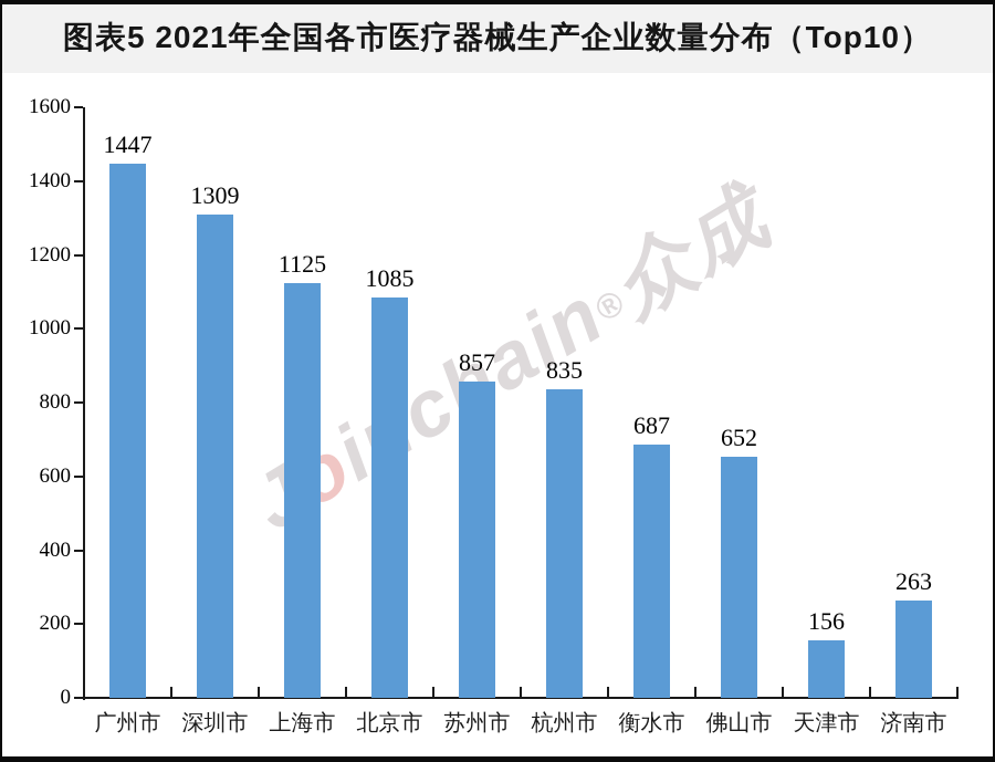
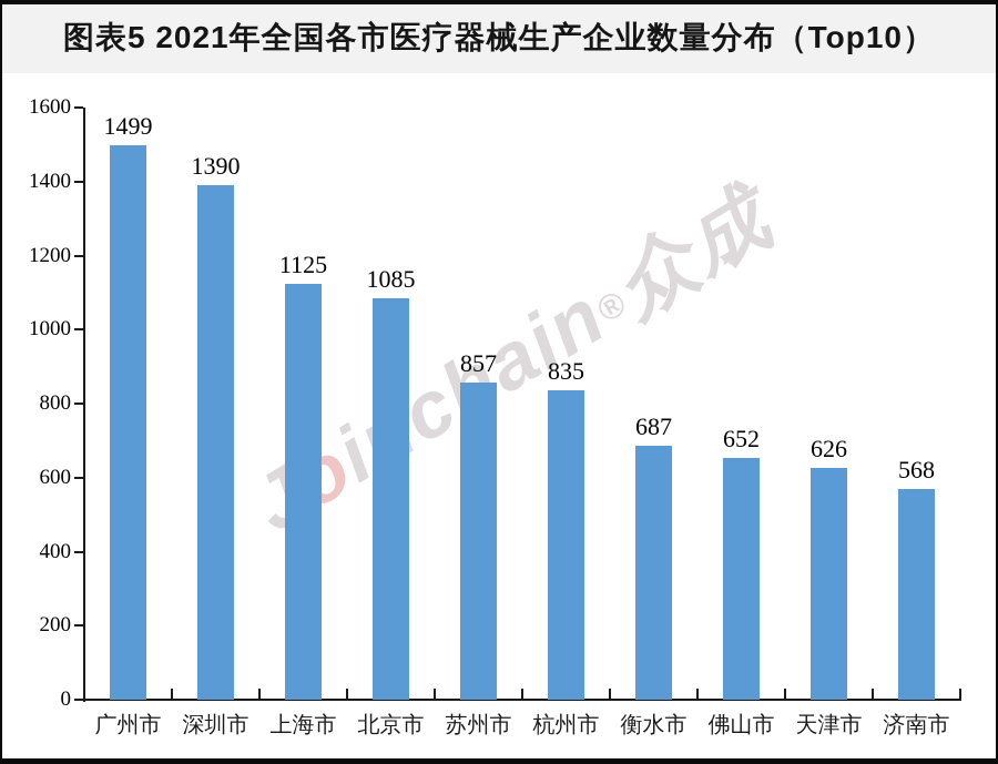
广州市: 1447 -> 1499
深圳市: 1309 -> 1390
天津市: 156 -> 626
济南市: 263 -> 568
